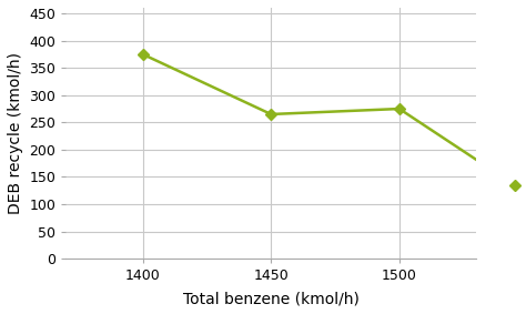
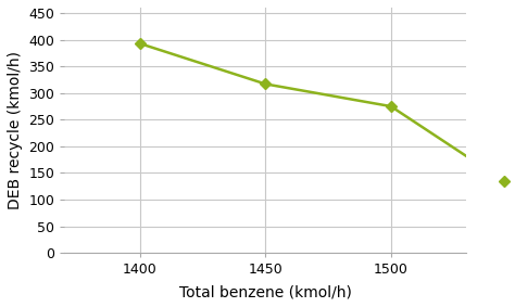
1400: 375 -> 393
1450: 265 -> 317
